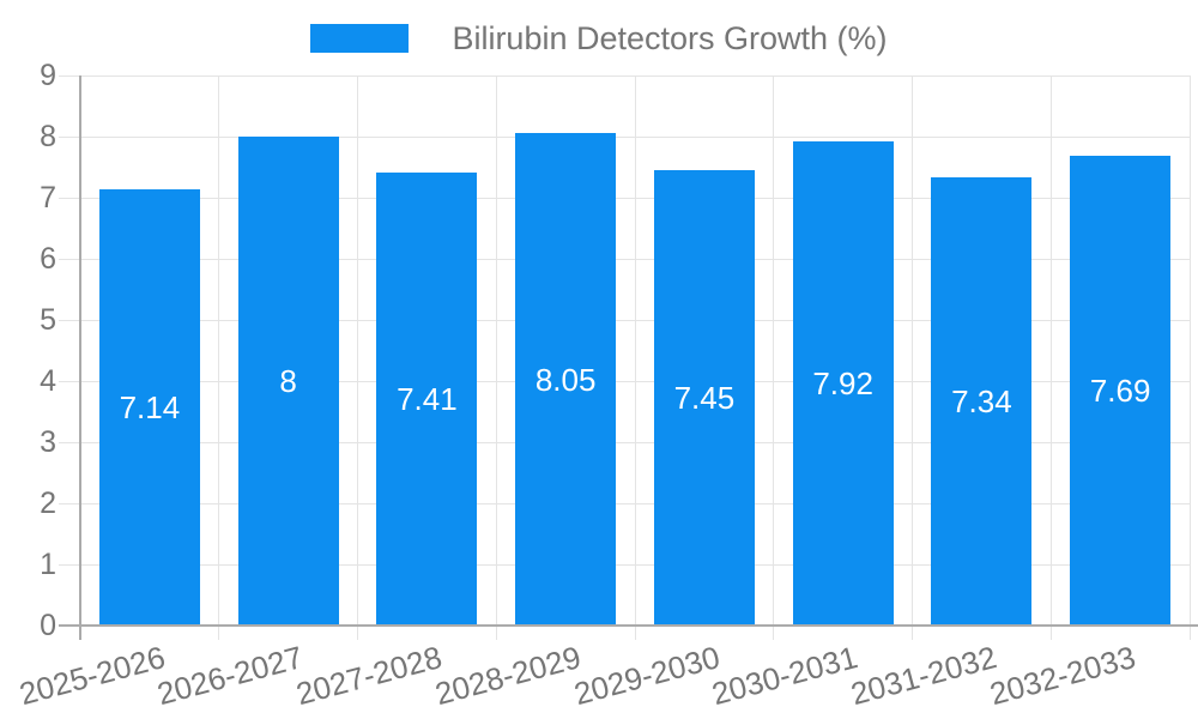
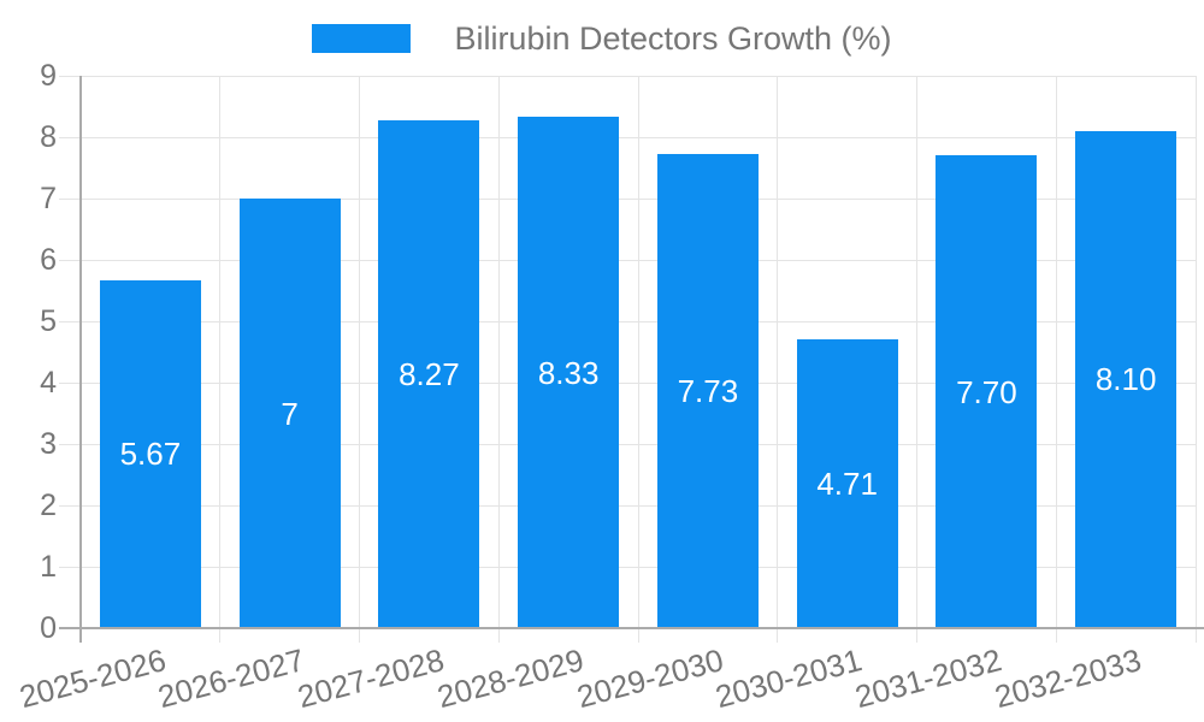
2025-2026: 7.14 -> 5.67
2026-2027: 8 -> 7
2027-2028: 7.41 -> 8.27
2028-2029: 8.05 -> 8.33
2029-2030: 7.45 -> 7.73
2030-2031: 7.92 -> 4.71
2031-2032: 7.34 -> 7.70
2032-2033: 7.69 -> 8.10
